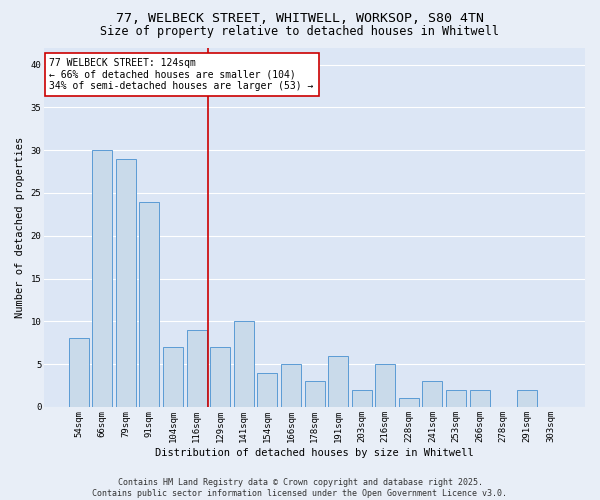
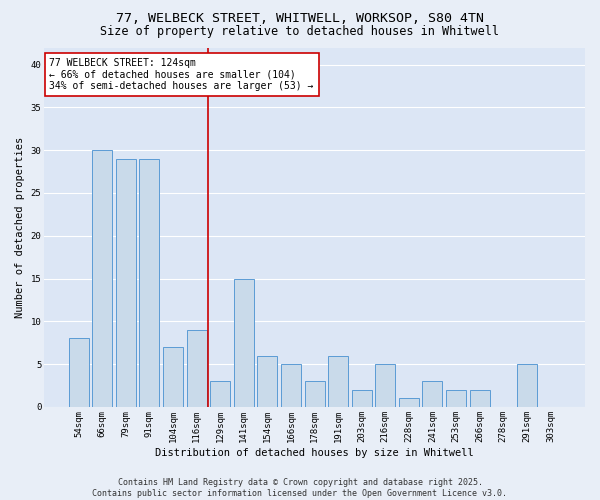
91sqm: 24 -> 29
129sqm: 7 -> 3
141sqm: 10 -> 15
154sqm: 4 -> 6
291sqm: 2 -> 5
